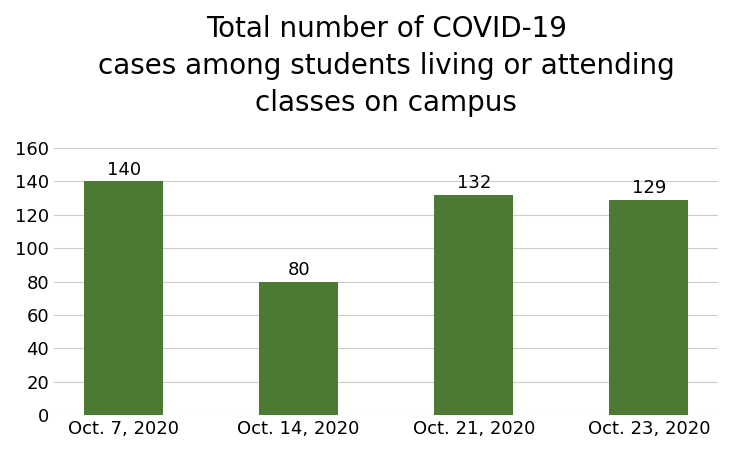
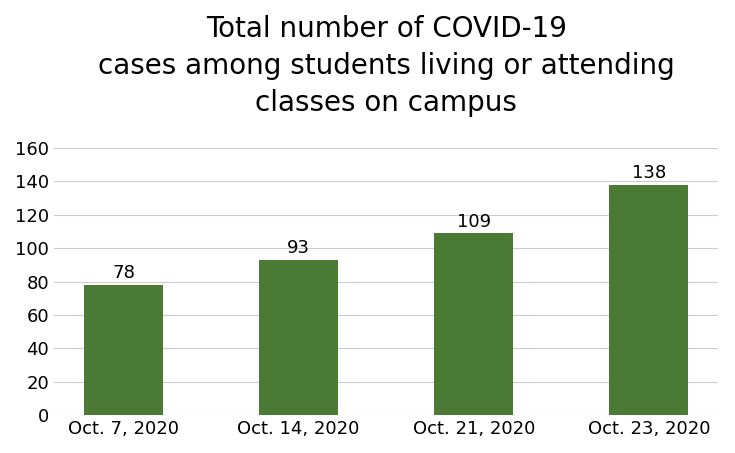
Oct. 7, 2020: 140 -> 78
Oct. 14, 2020: 80 -> 93
Oct. 21, 2020: 132 -> 109
Oct. 23, 2020: 129 -> 138
